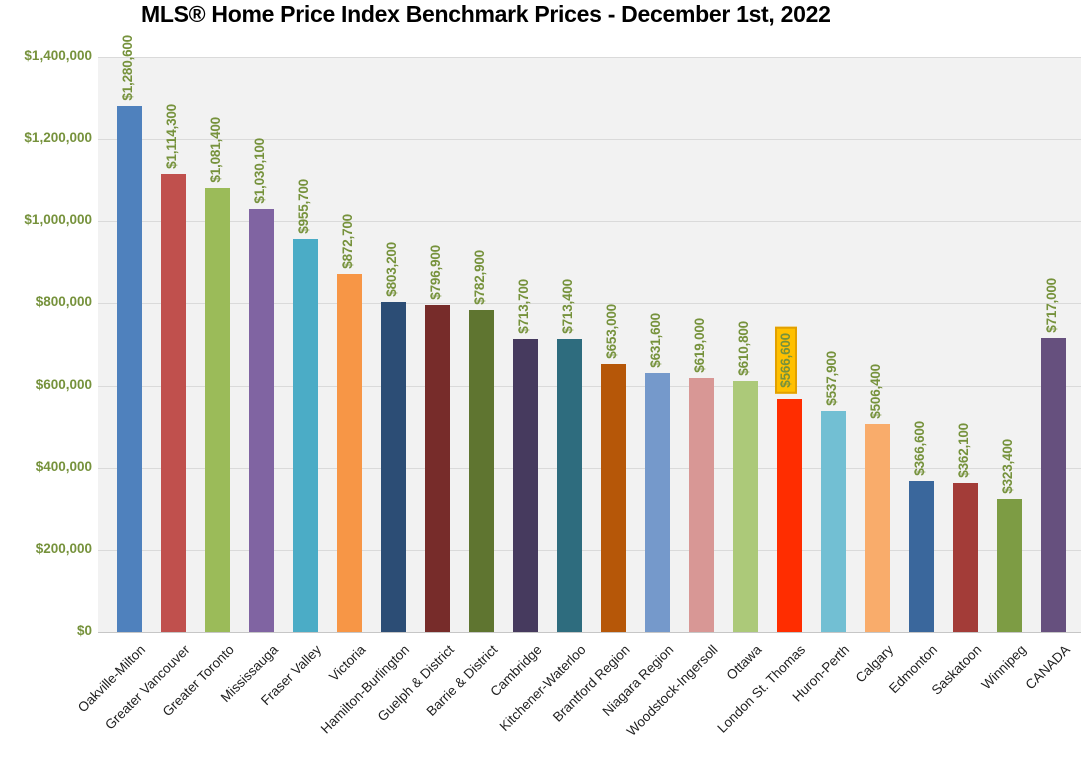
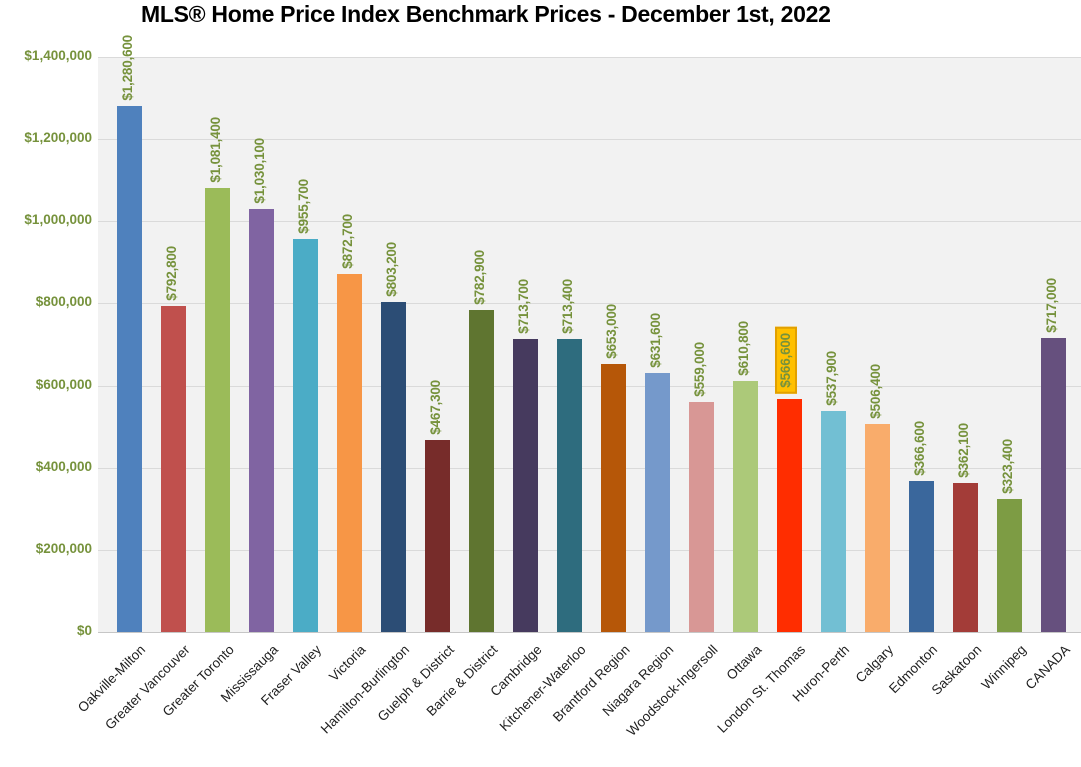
Greater Vancouver: $1,114,300 -> $792,800
Guelph & District: $796,900 -> $467,300
Woodstock-Ingersoll: $619,000 -> $559,000
